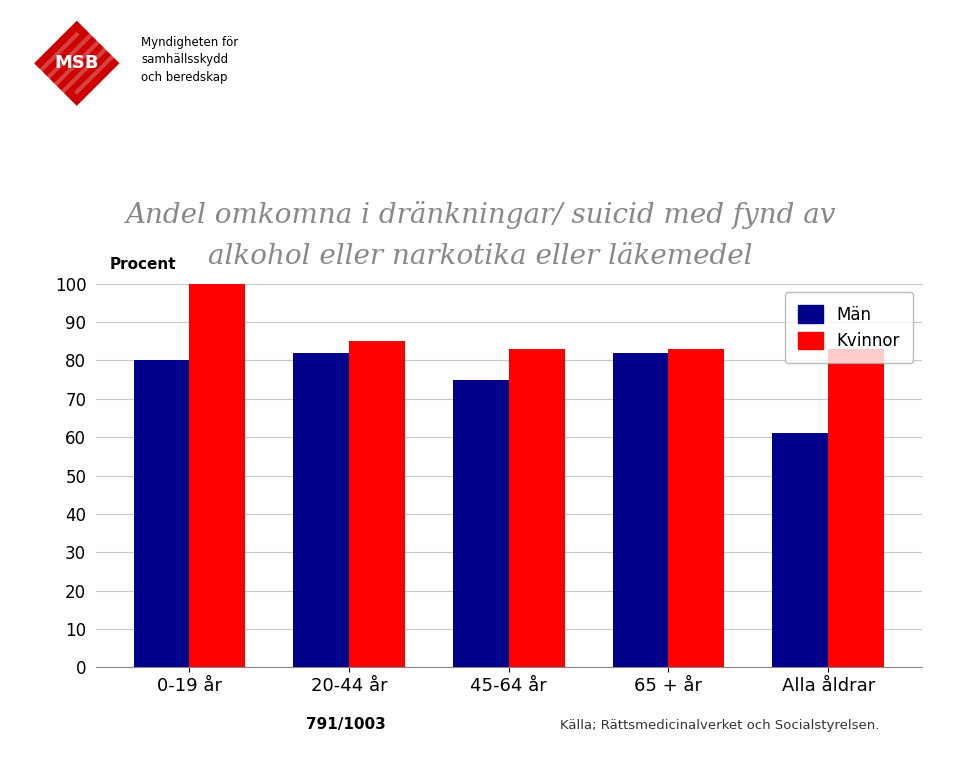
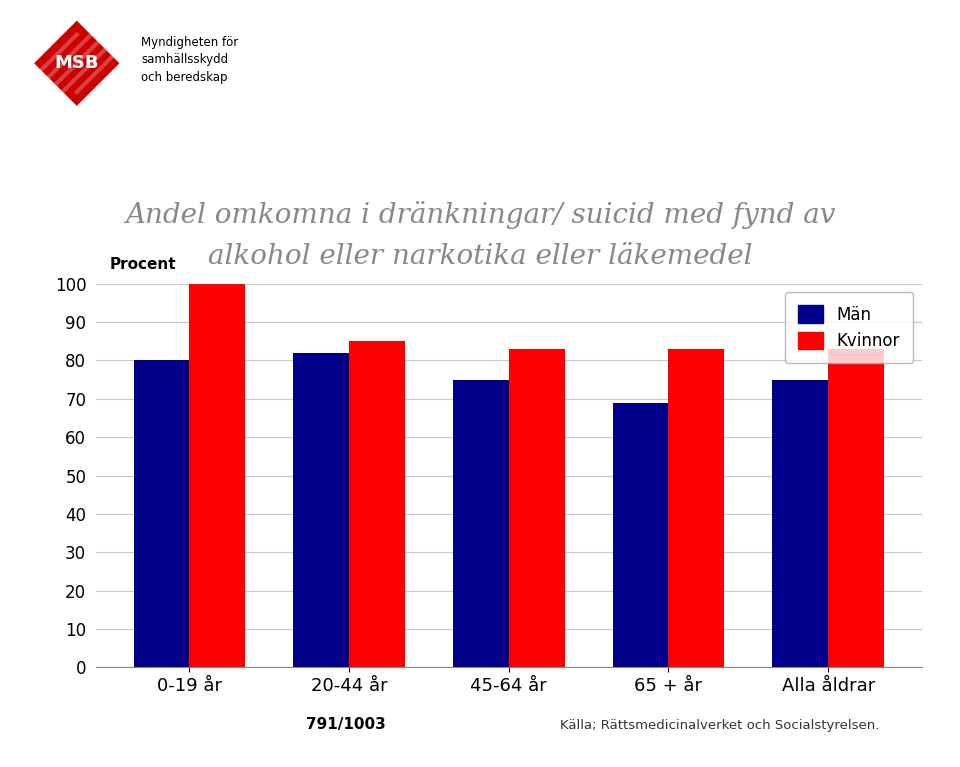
Män/65 + år: 82 -> 69
Män/Alla åldrar: 61 -> 75
